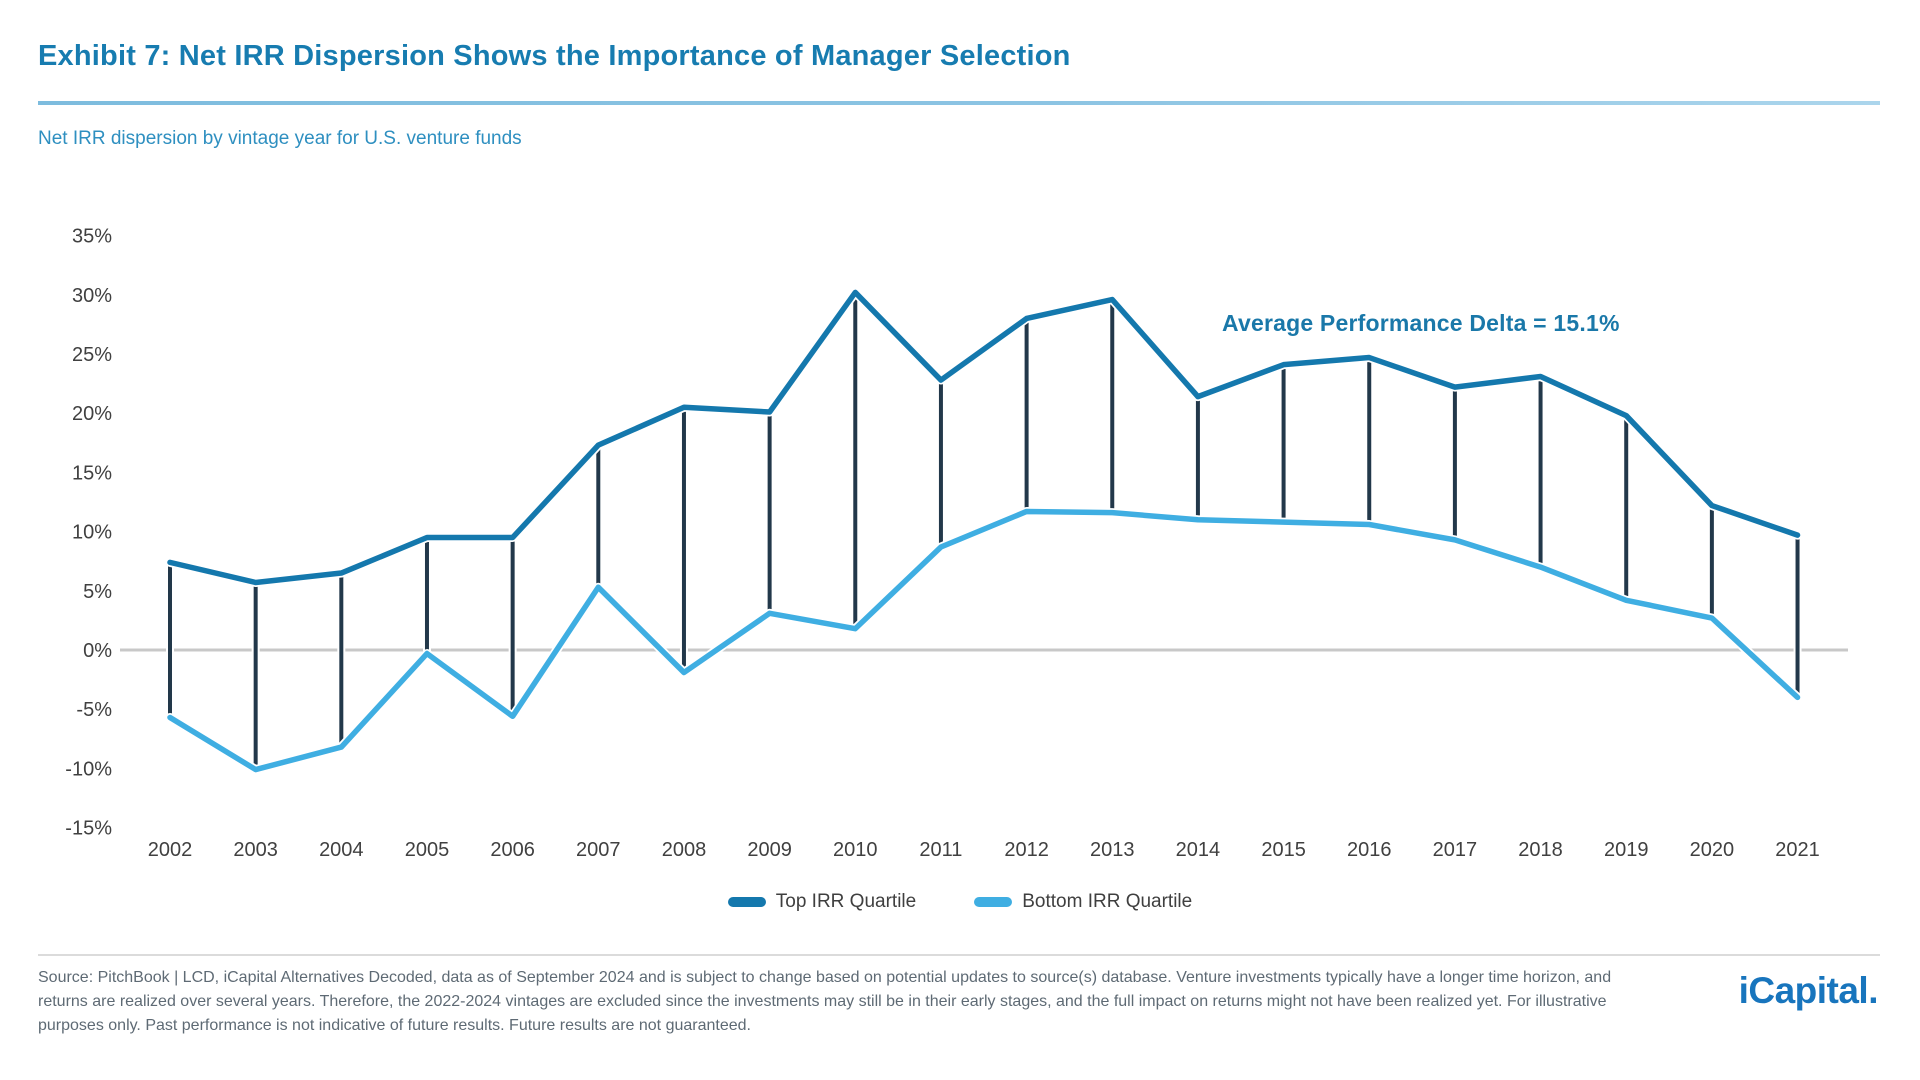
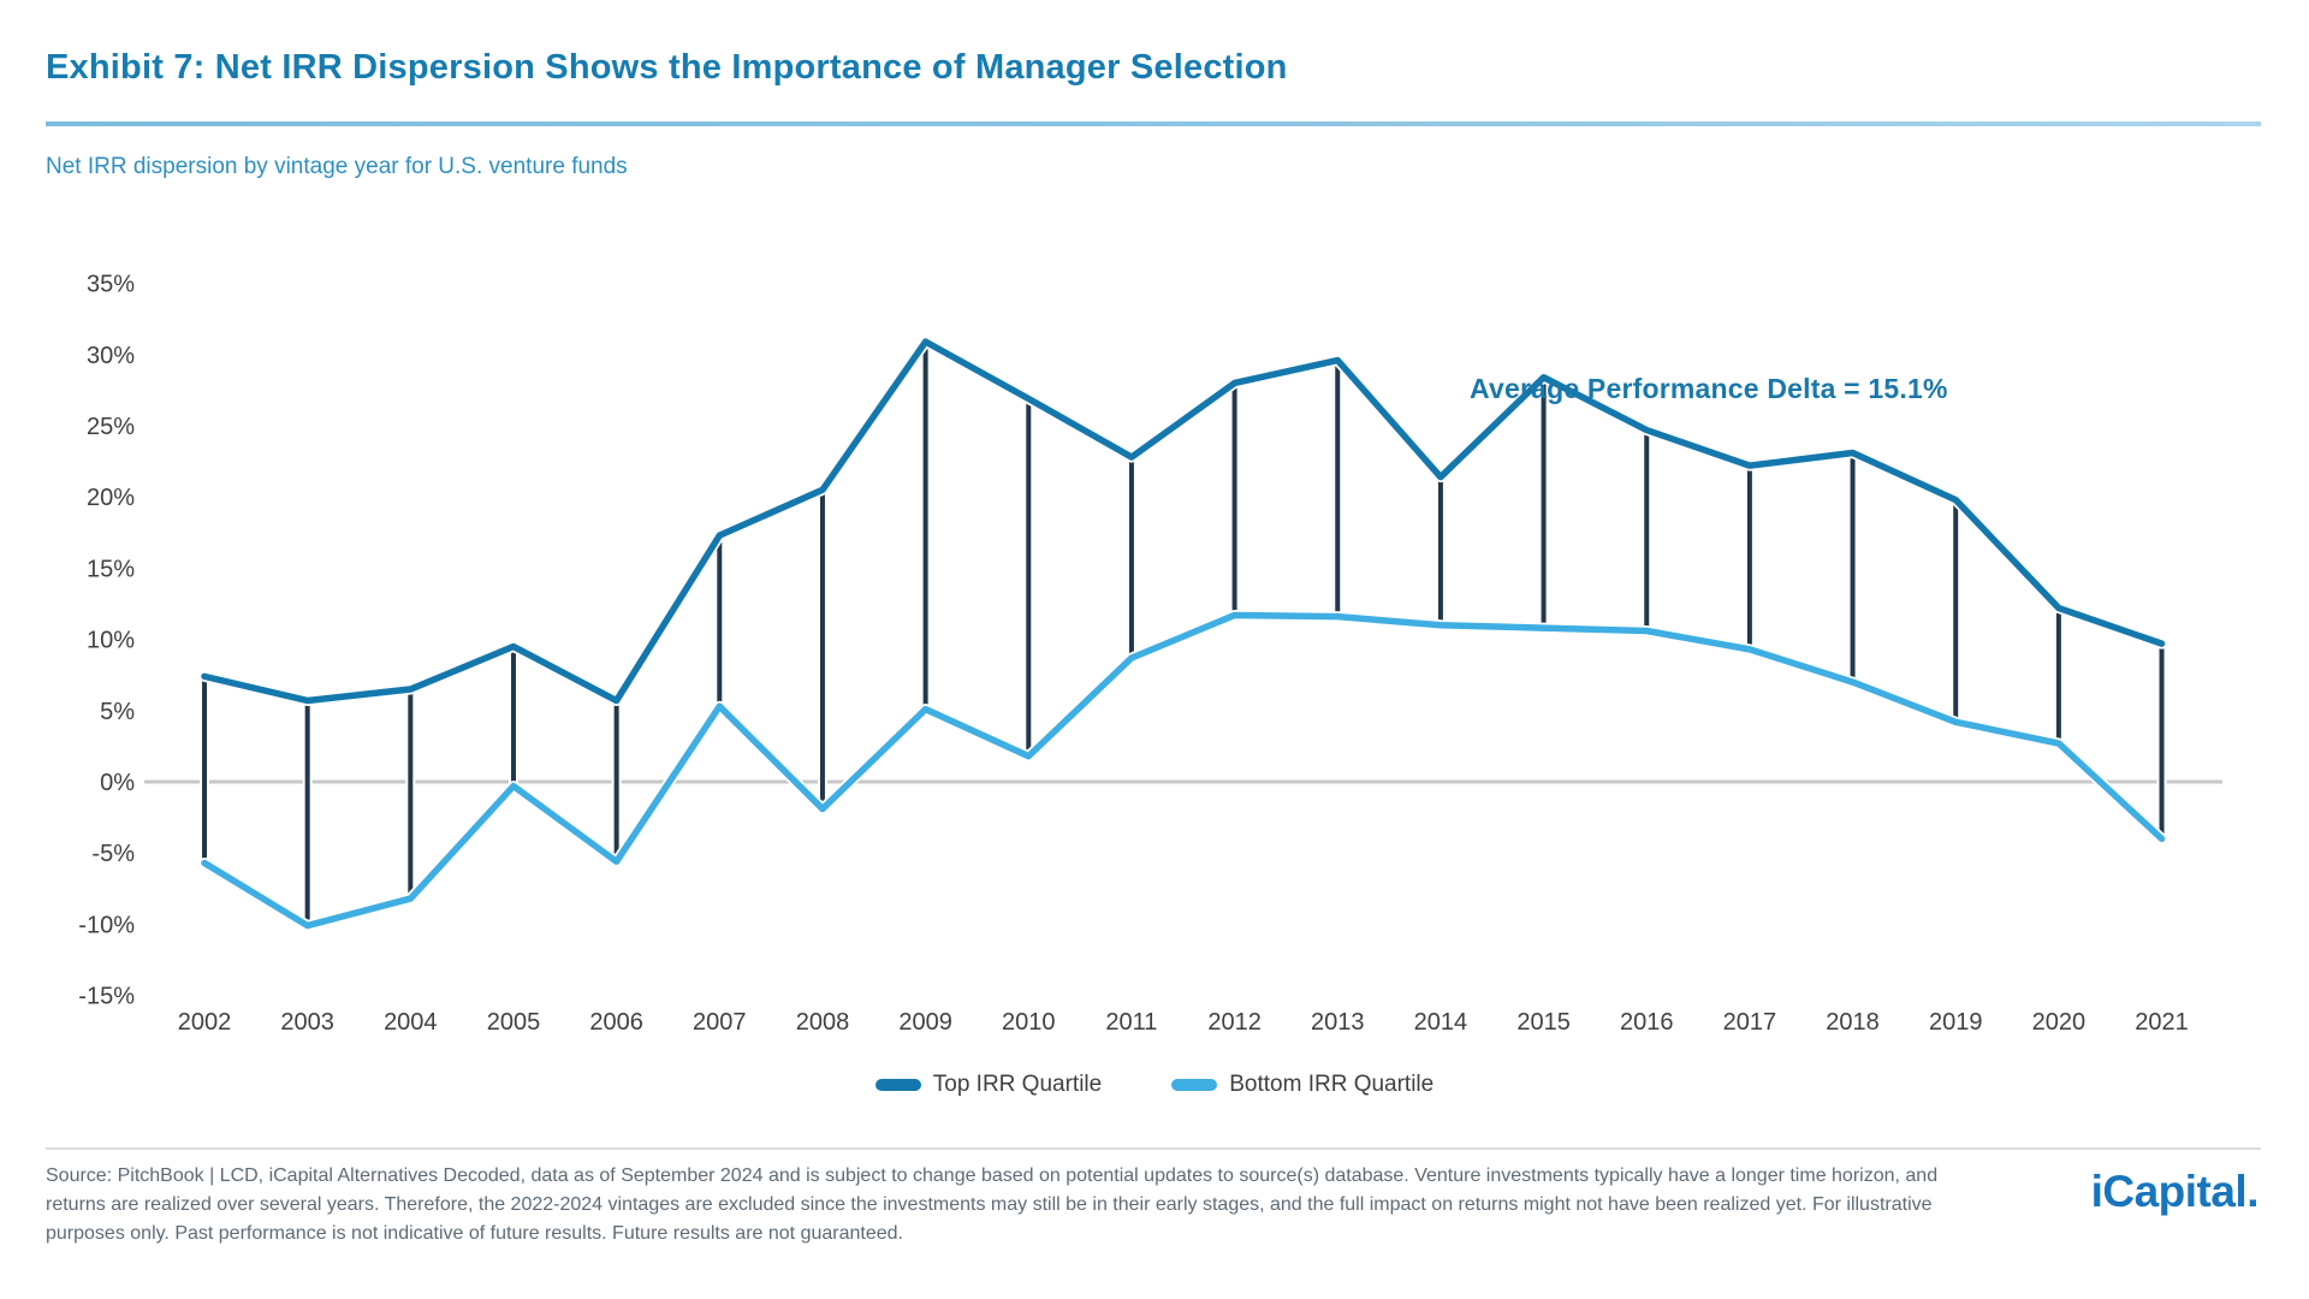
Top IRR Quartile/2006: 9.5% -> 5.7%
Top IRR Quartile/2009: 20.1% -> 30.9%
Bottom IRR Quartile/2009: 3.1% -> 5.1%
Top IRR Quartile/2010: 30.2% -> 26.9%
Top IRR Quartile/2015: 24.1% -> 28.4%
